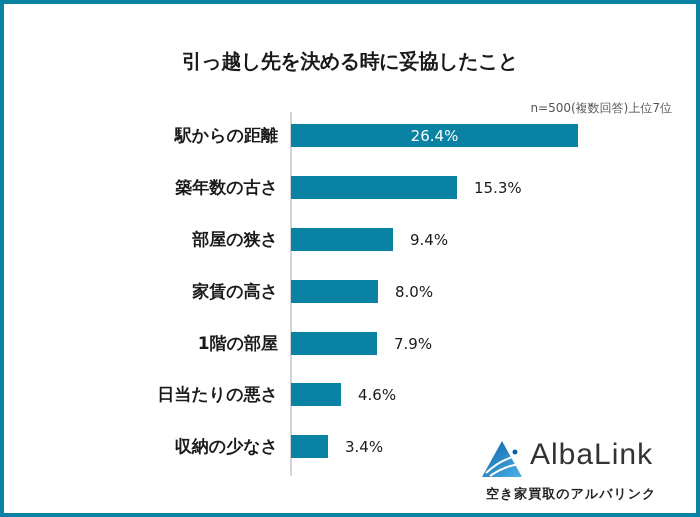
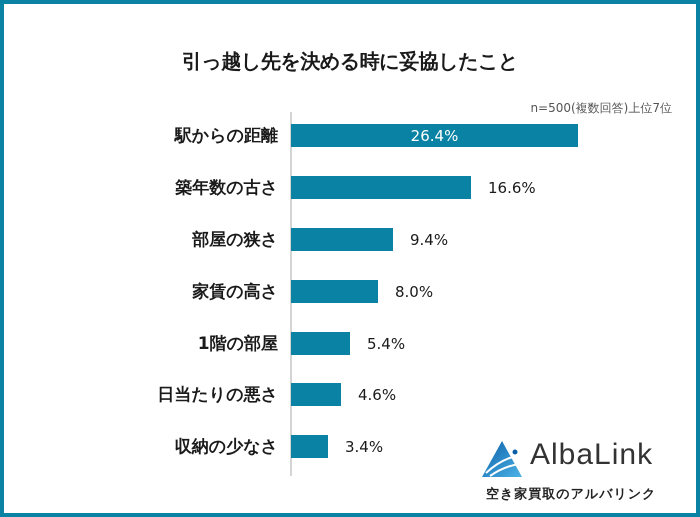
築年数の古さ: 15.3% -> 16.6%
1階の部屋: 7.9% -> 5.4%
